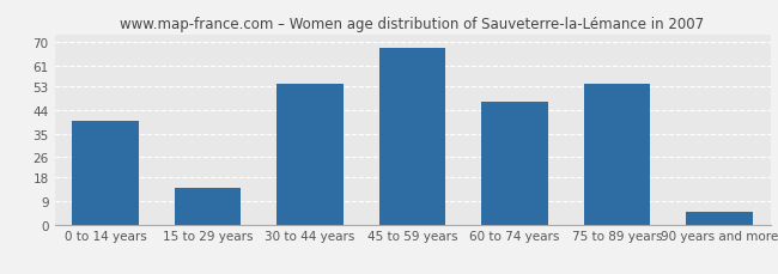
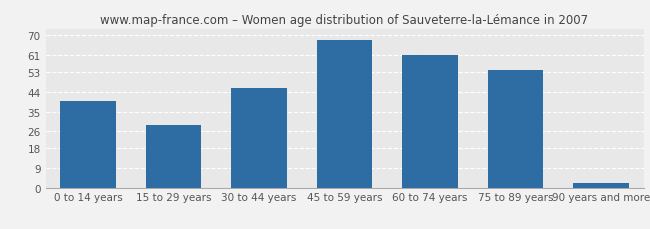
15 to 29 years: 14 -> 29
30 to 44 years: 54 -> 46
60 to 74 years: 47 -> 61
90 years and more: 5 -> 2
